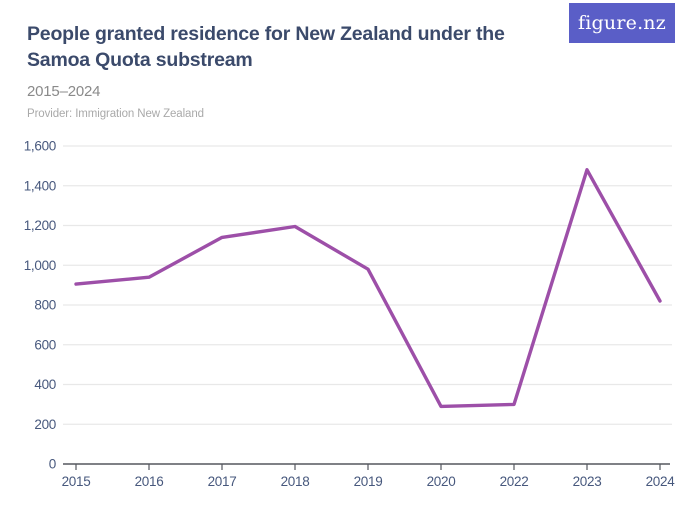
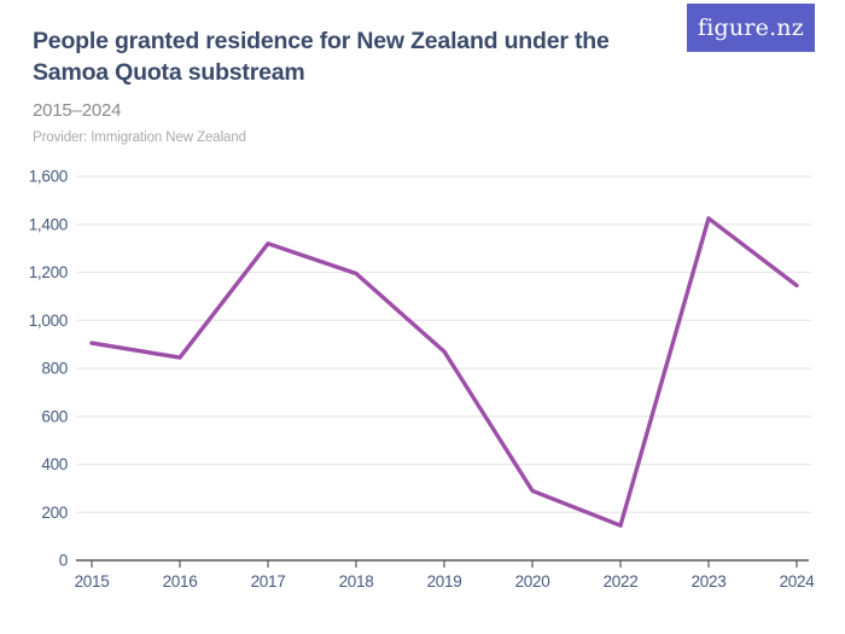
2016: 940 -> 840
2017: 1140 -> 1320
2019: 980 -> 870
2022: 300 -> 140
2023: 1480 -> 1420
2024: 820 -> 1140
